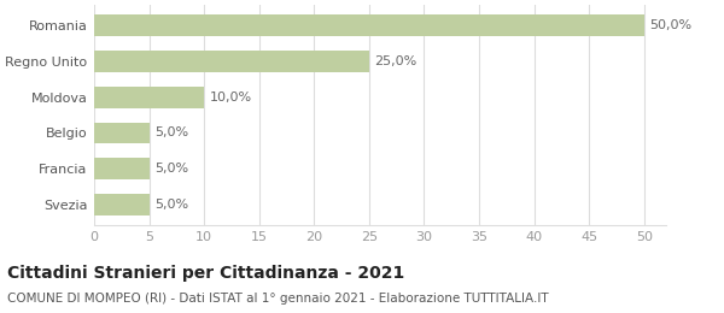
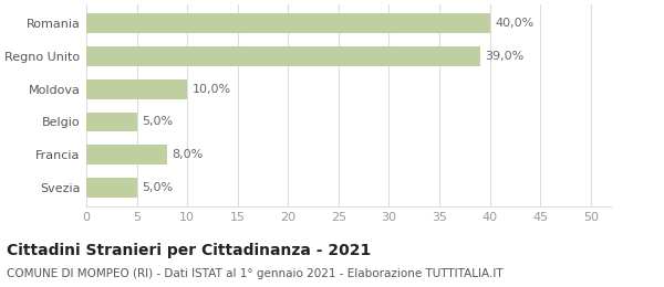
Romania: 50,0% -> 40,0%
Regno Unito: 25,0% -> 39,0%
Francia: 5,0% -> 8,0%
